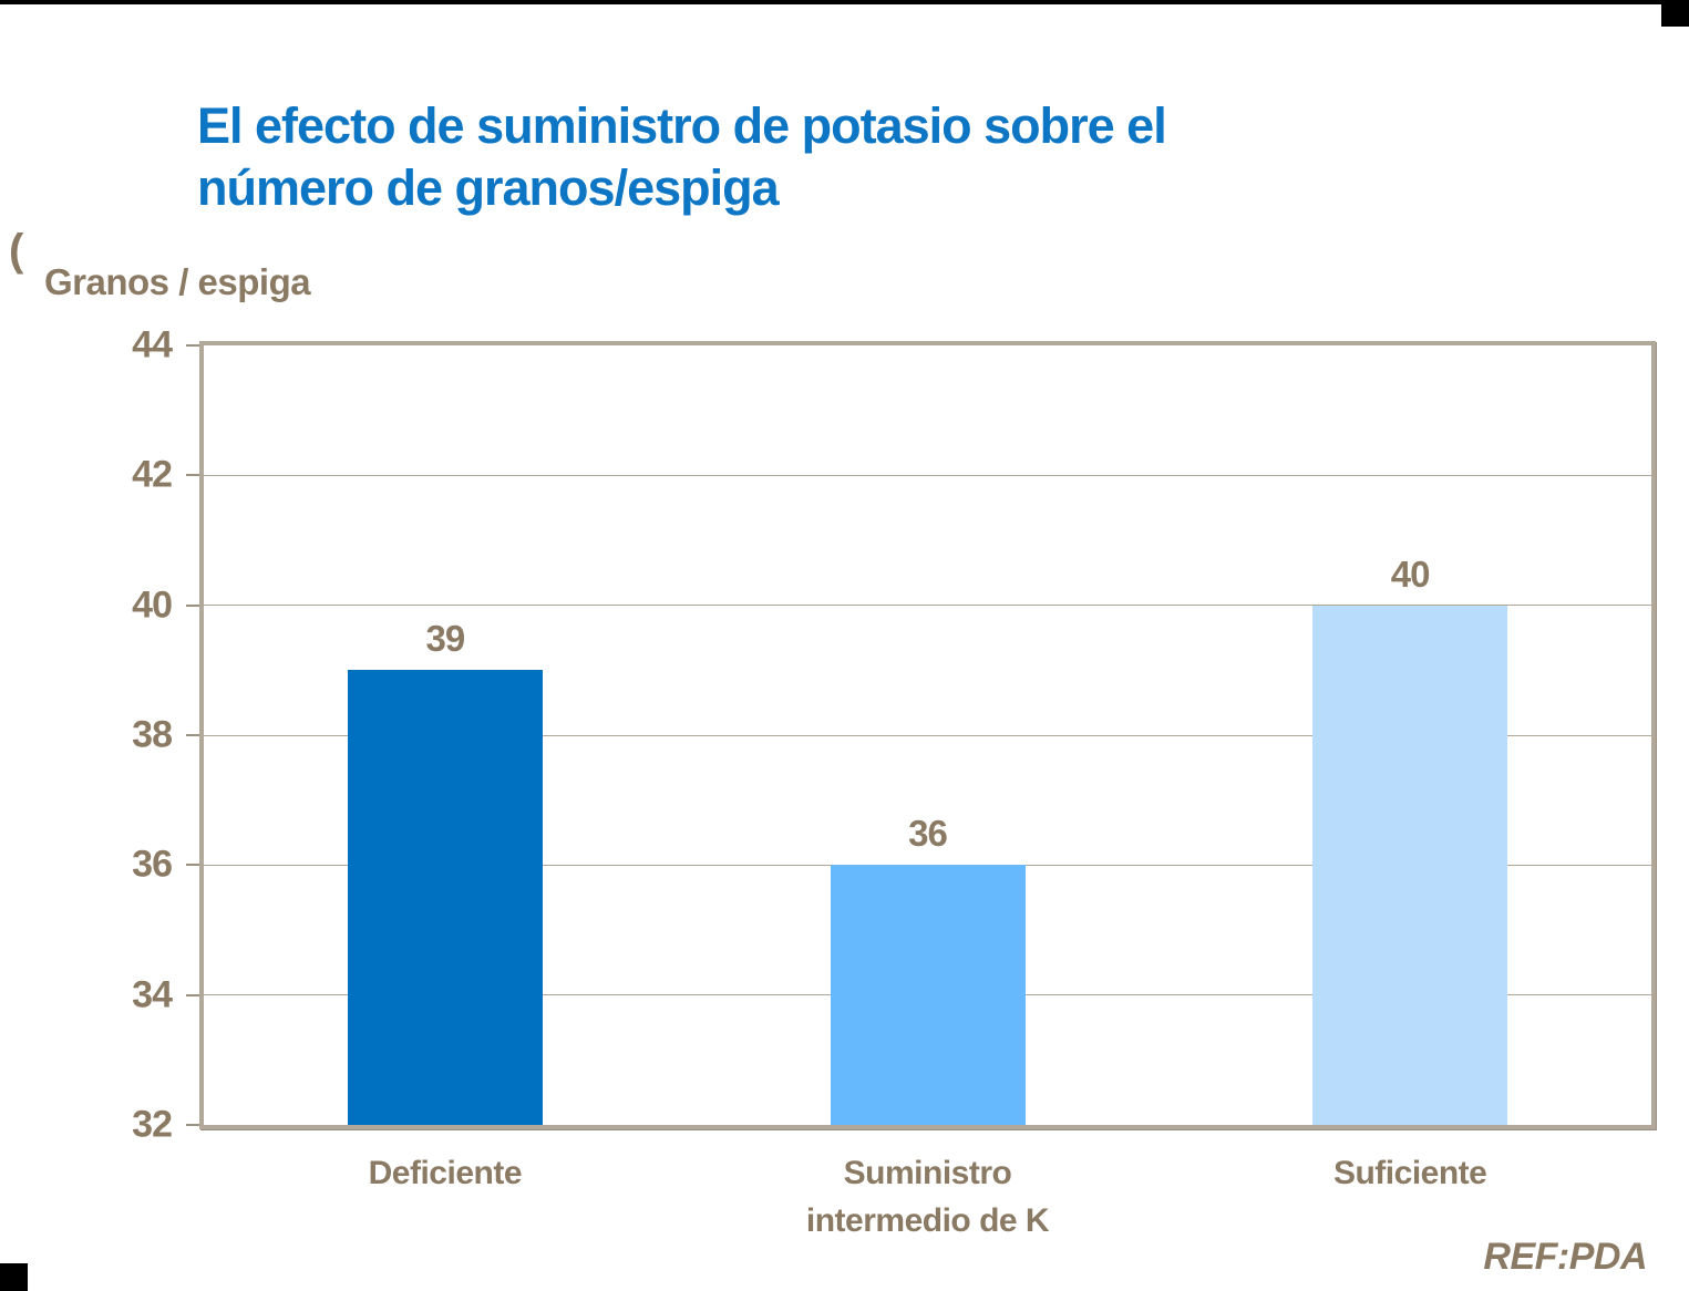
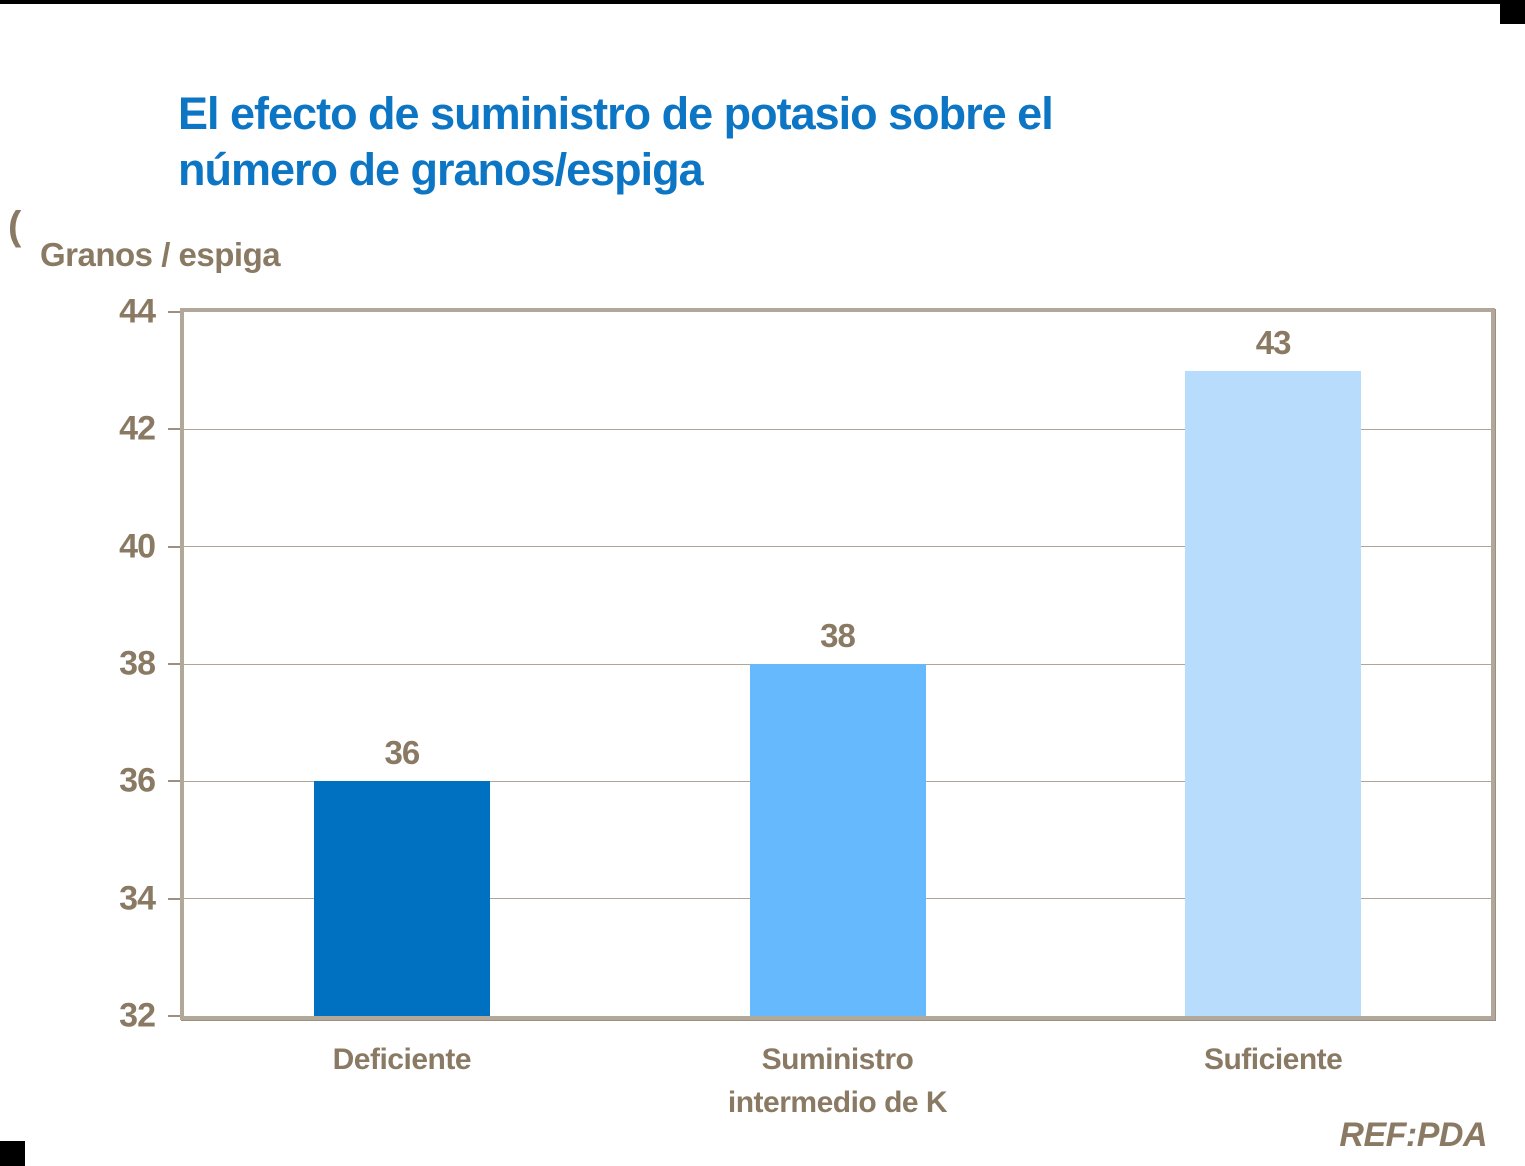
Deficiente: 39 -> 36
Suministro intermedio de K: 36 -> 38
Suficiente: 40 -> 43
